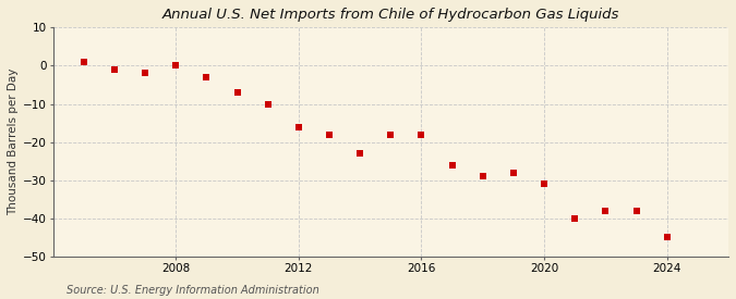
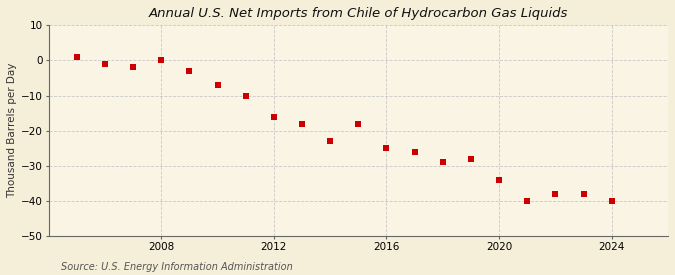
2016: -18 -> -25
2020: -31 -> -34
2024: -45 -> -40
